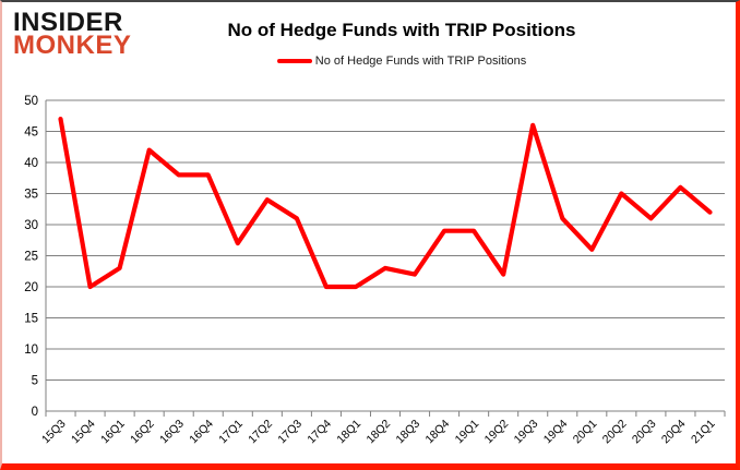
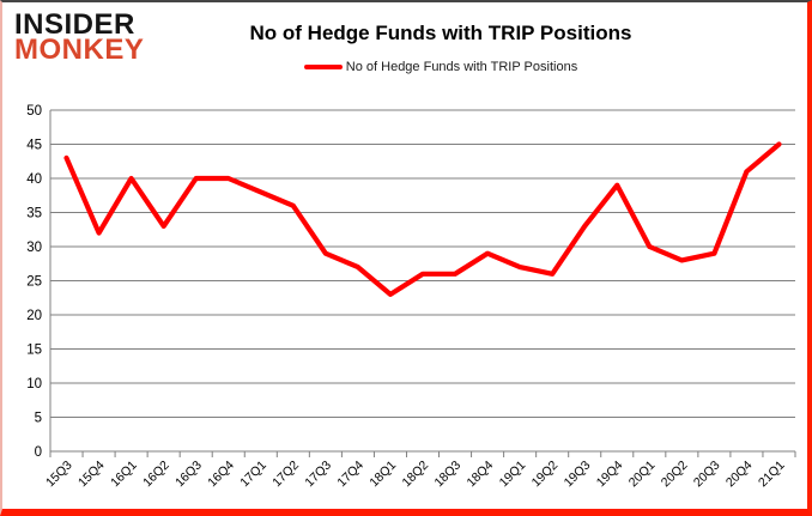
15Q3: 47 -> 43
15Q4: 20 -> 32
16Q1: 23 -> 40
16Q2: 42 -> 33
16Q3: 38 -> 40
16Q4: 38 -> 40
17Q1: 27 -> 38
17Q2: 34 -> 36
17Q3: 31 -> 29
17Q4: 20 -> 27
18Q1: 20 -> 23
18Q2: 23 -> 26
18Q3: 22 -> 26
19Q1: 29 -> 27
19Q2: 22 -> 26
19Q3: 46 -> 33
19Q4: 31 -> 39
20Q1: 26 -> 30
20Q2: 35 -> 28
20Q3: 31 -> 29
20Q4: 36 -> 41
21Q1: 32 -> 45
